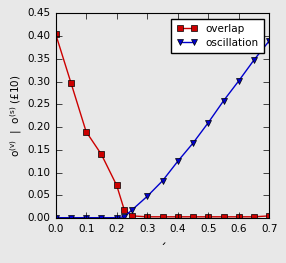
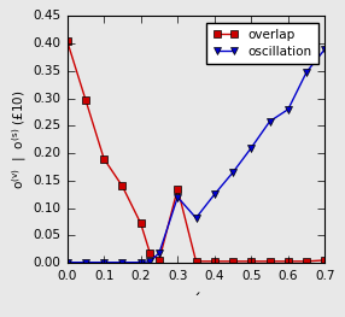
overlap/0.3: 0.003 -> 0.135
oscillation/0.3: 0.048 -> 0.120
oscillation/0.6: 0.302 -> 0.280
